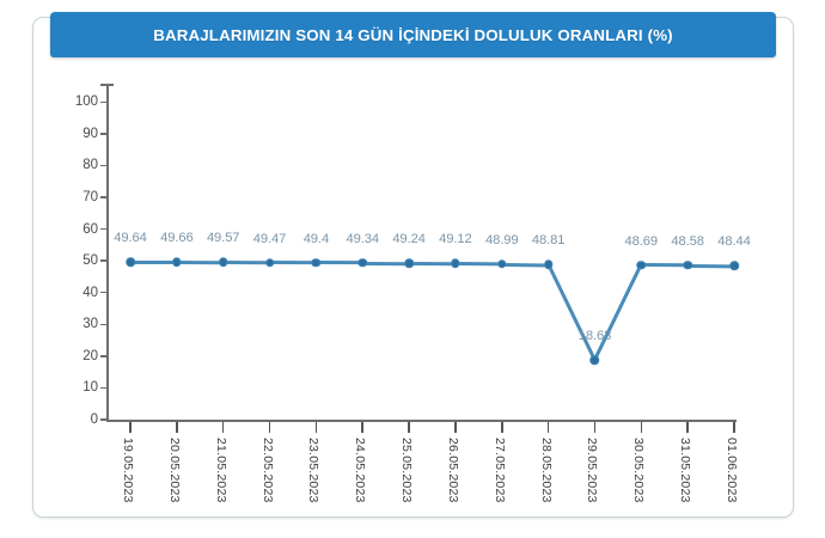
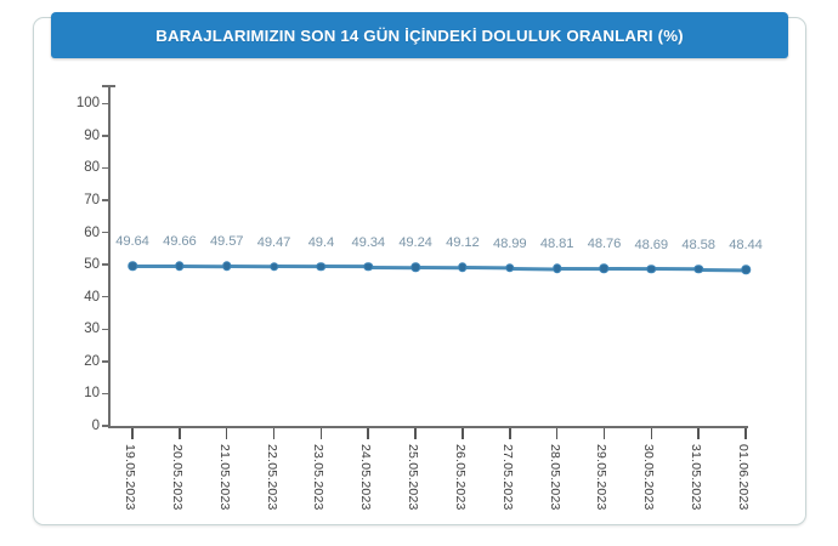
29.05.2023: 18.63 -> 48.76
